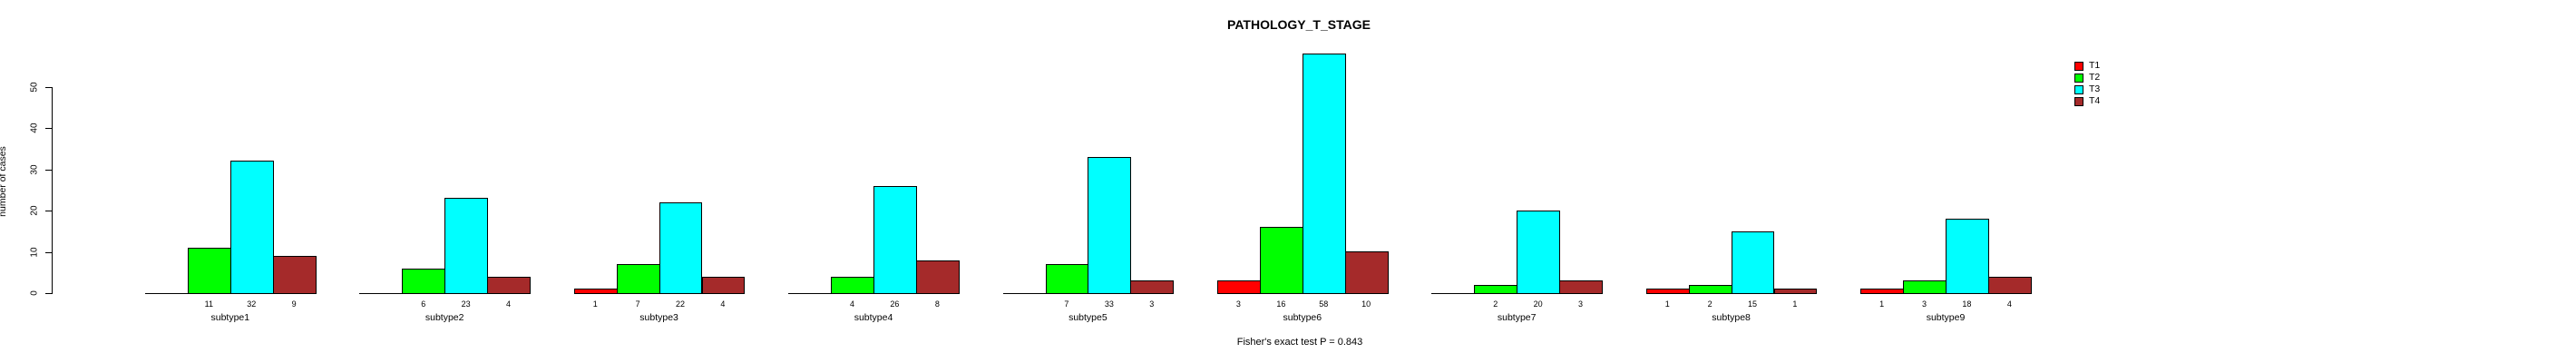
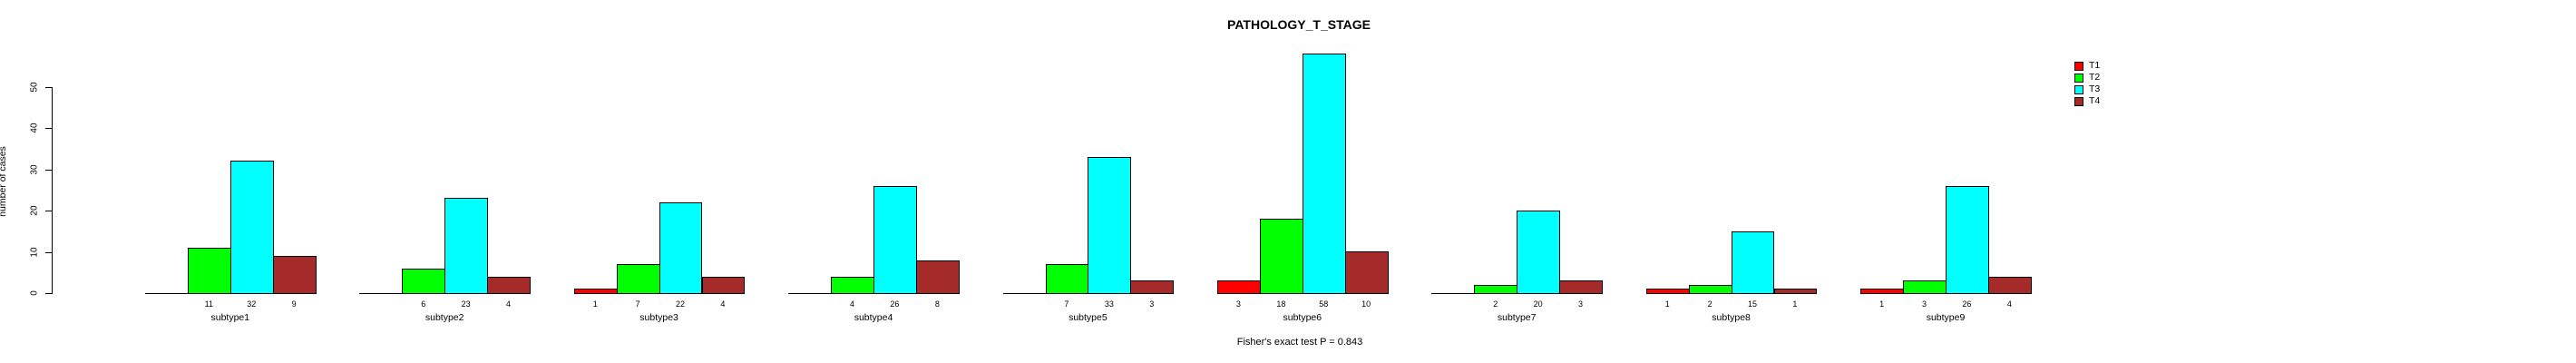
T2/subtype6: 16 -> 18
T3/subtype9: 18 -> 26
